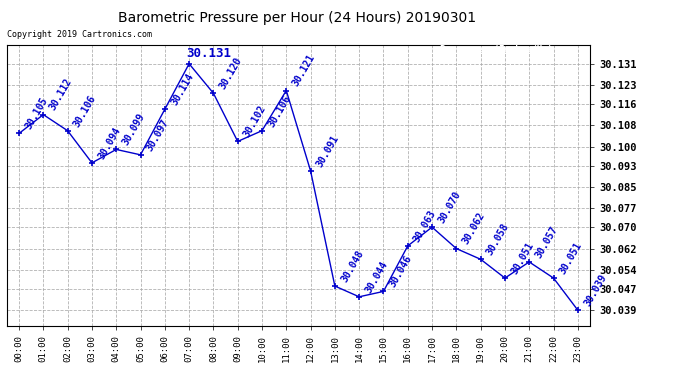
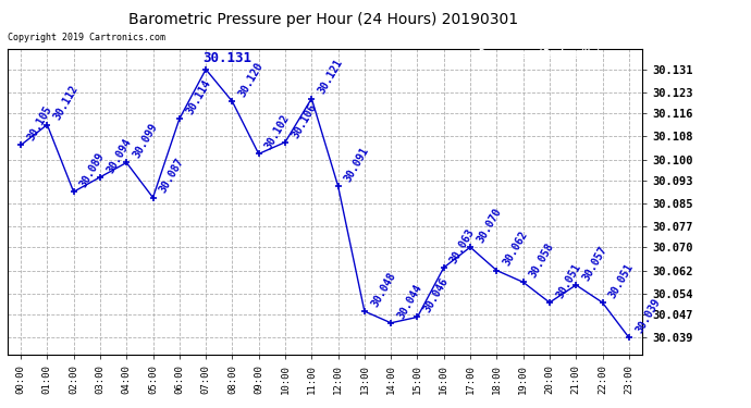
02:00: 30.106 -> 30.089
05:00: 30.097 -> 30.087
